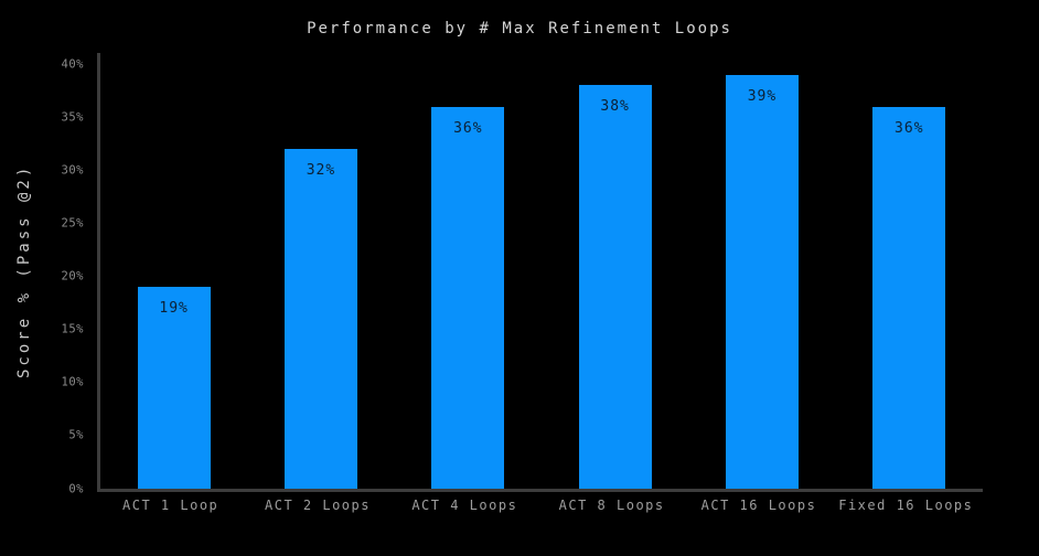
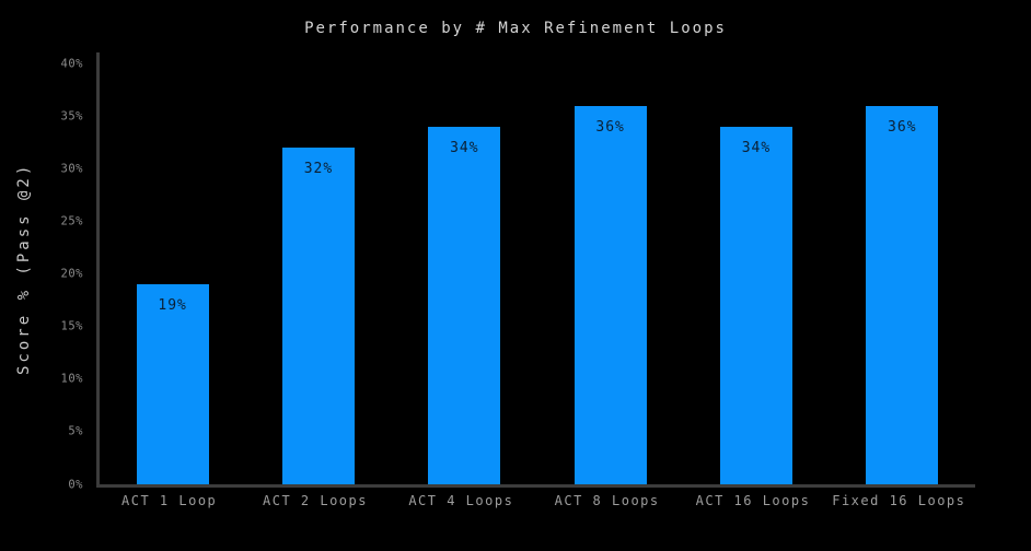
ACT 4 Loops: 36% -> 34%
ACT 8 Loops: 38% -> 36%
ACT 16 Loops: 39% -> 34%
